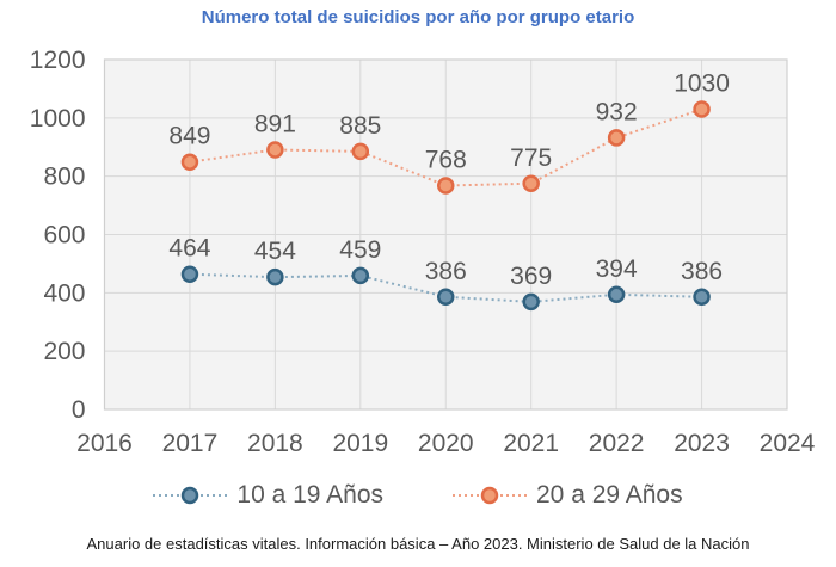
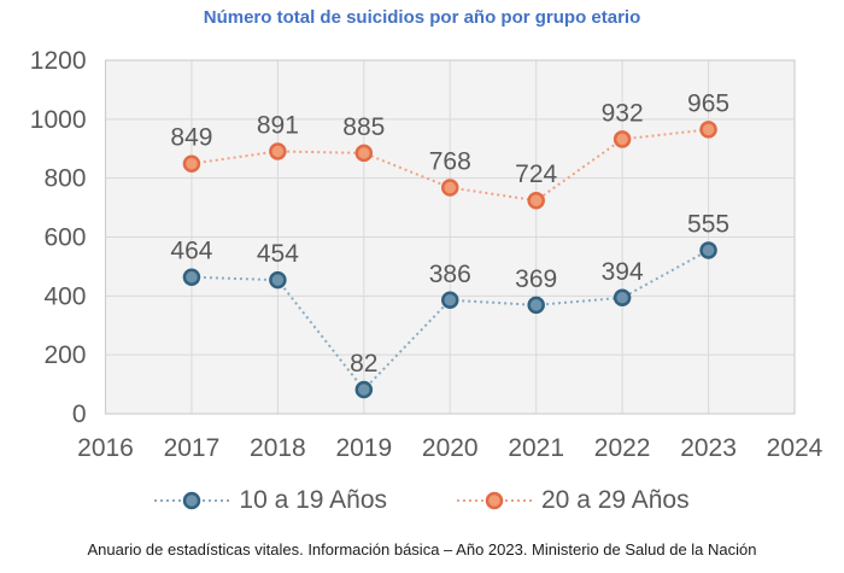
10 a 19 Años/2019: 459 -> 82
20 a 29 Años/2021: 775 -> 724
10 a 19 Años/2023: 386 -> 555
20 a 29 Años/2023: 1030 -> 965
